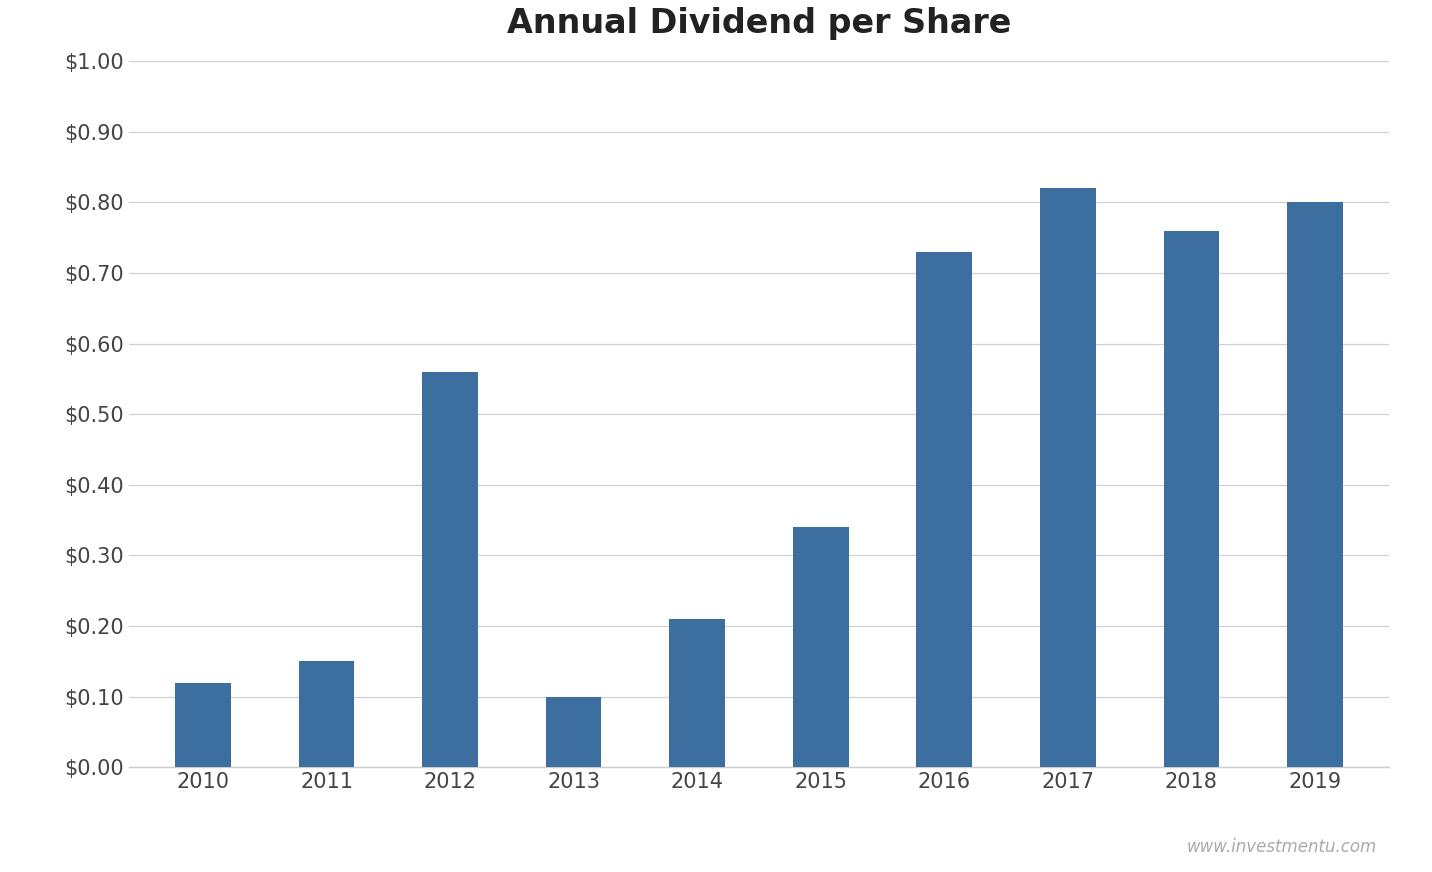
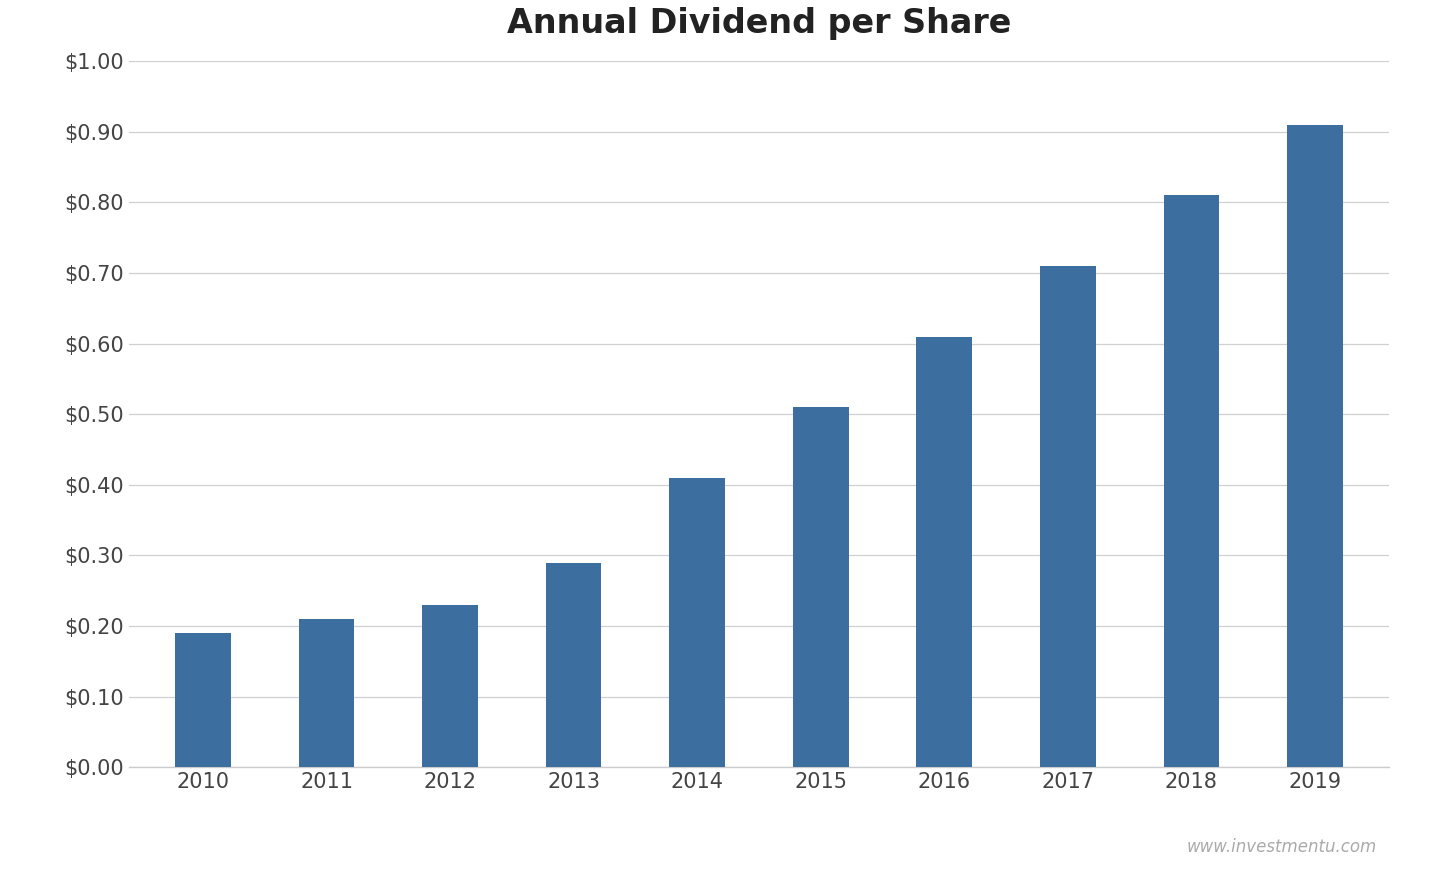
2010: $0.12 -> $0.19
2011: $0.15 -> $0.21
2012: $0.56 -> $0.23
2013: $0.10 -> $0.29
2014: $0.21 -> $0.41
2015: $0.34 -> $0.51
2016: $0.73 -> $0.61
2017: $0.82 -> $0.71
2018: $0.76 -> $0.81
2019: $0.80 -> $0.91
